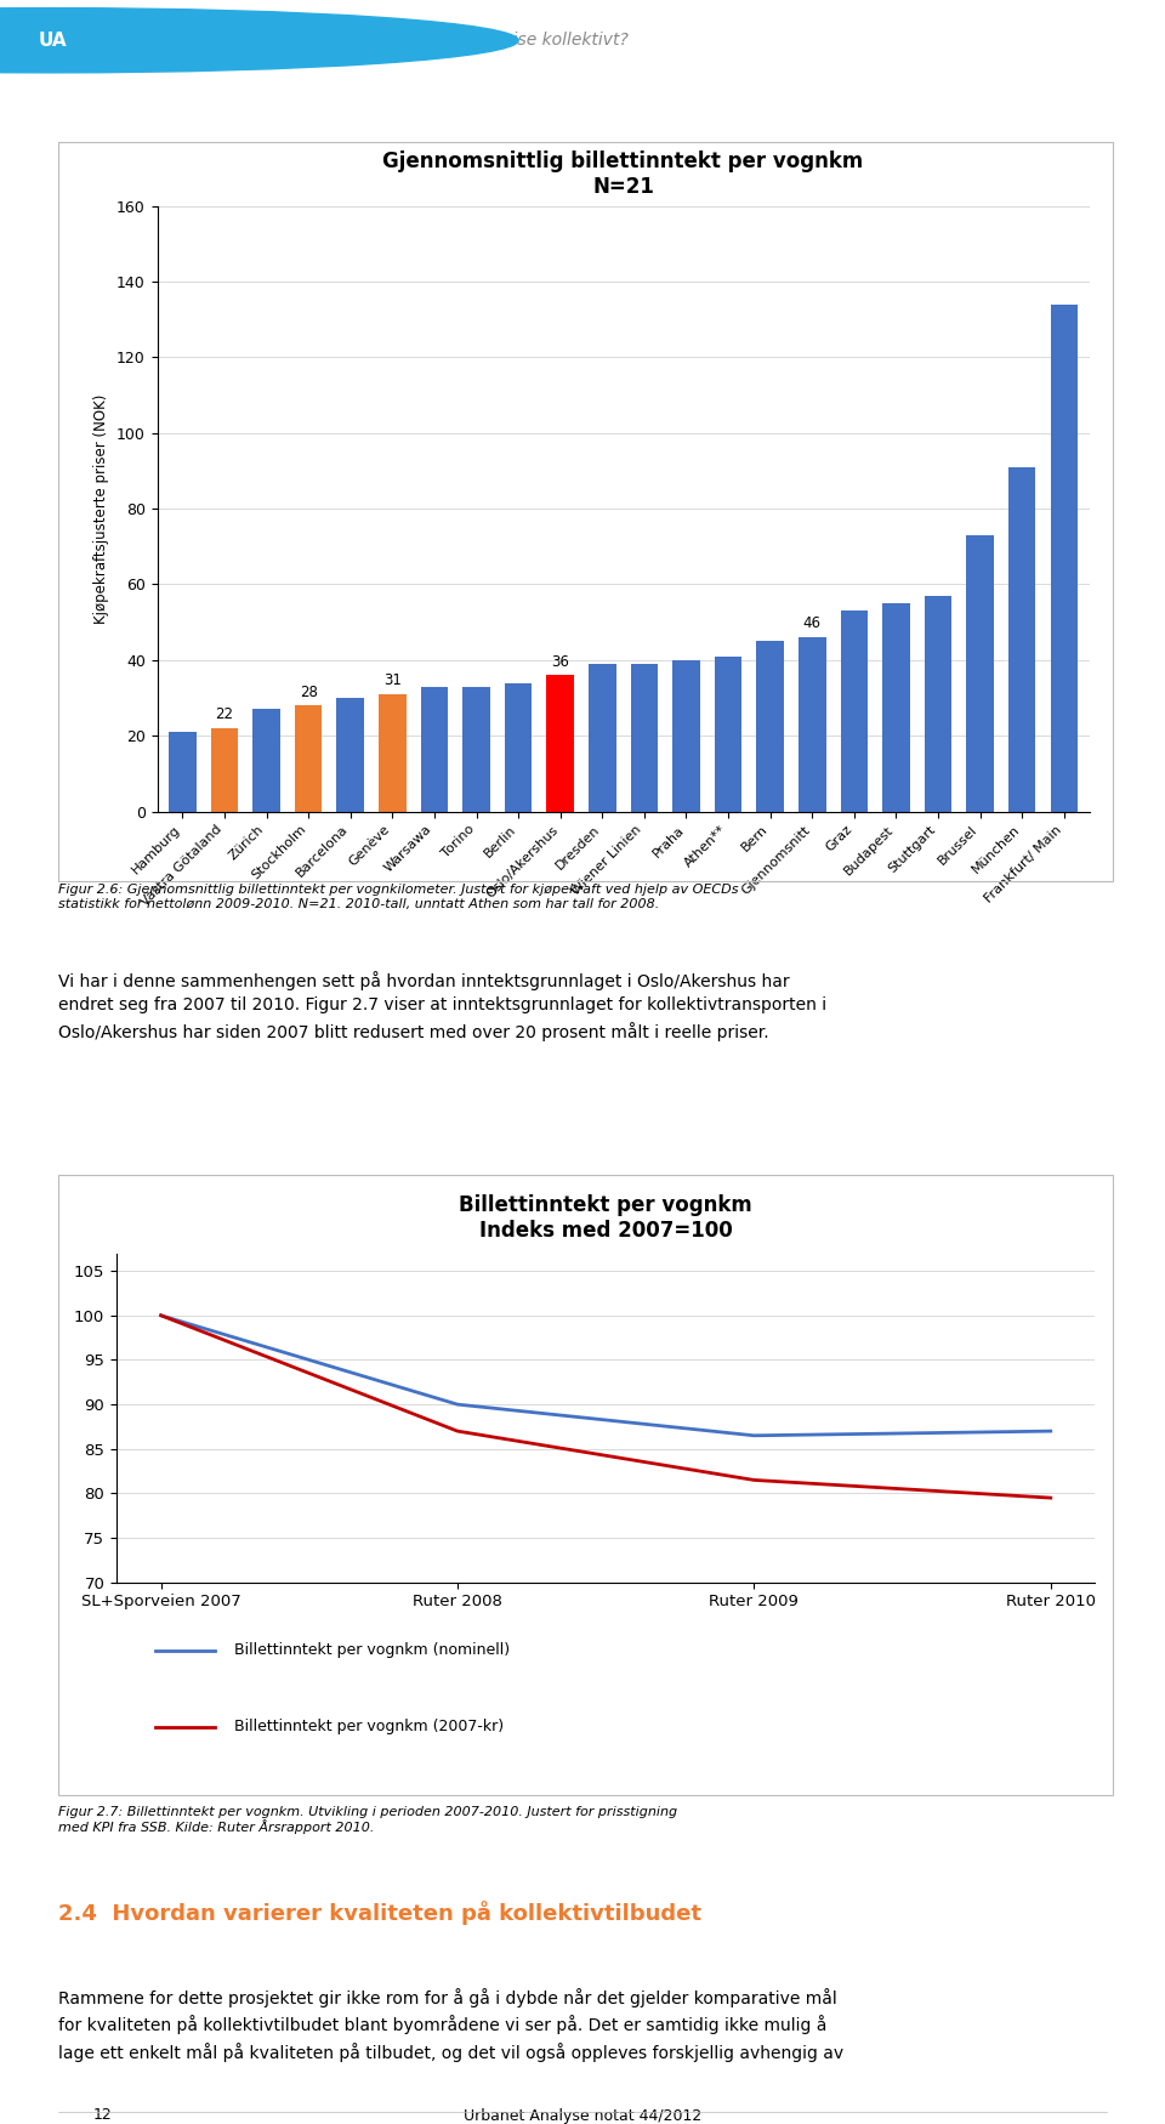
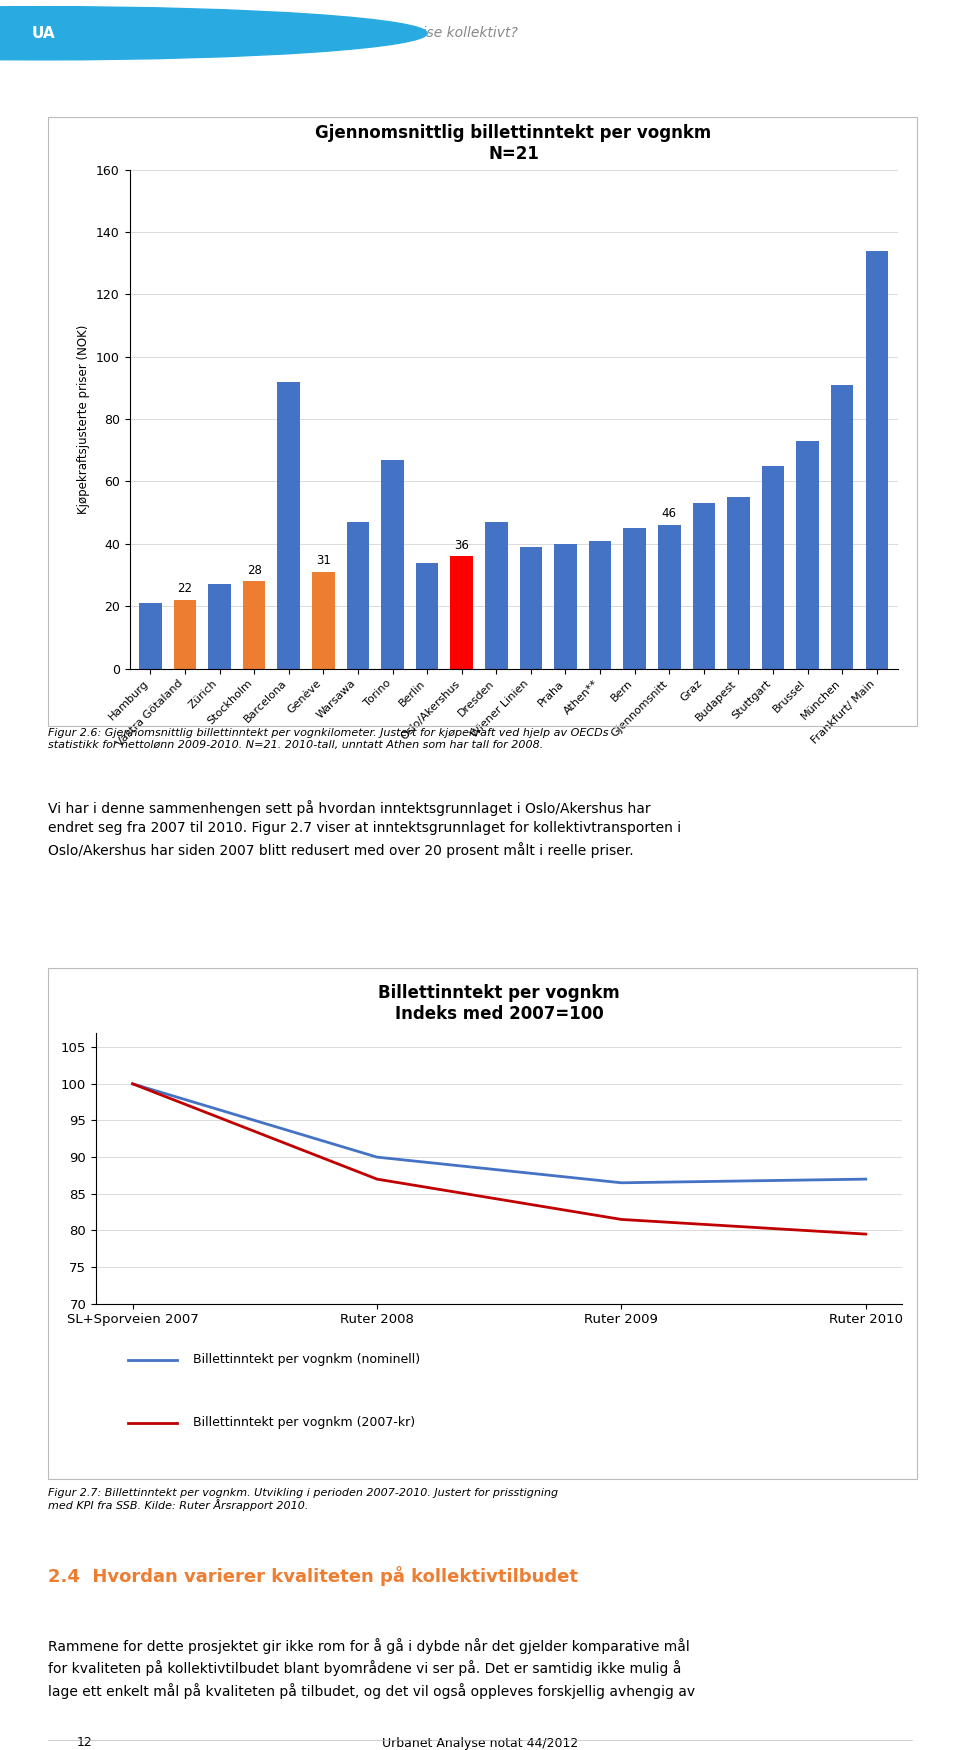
Gjennomsnittlig billettinntekt per vognkm N=21/Barcelona: 30 -> 92
Gjennomsnittlig billettinntekt per vognkm N=21/Warsawa: 33 -> 47
Gjennomsnittlig billettinntekt per vognkm N=21/Torino: 33 -> 67
Gjennomsnittlig billettinntekt per vognkm N=21/Dresden: 39 -> 47
Gjennomsnittlig billettinntekt per vognkm N=21/Stuttgart: 57 -> 65
